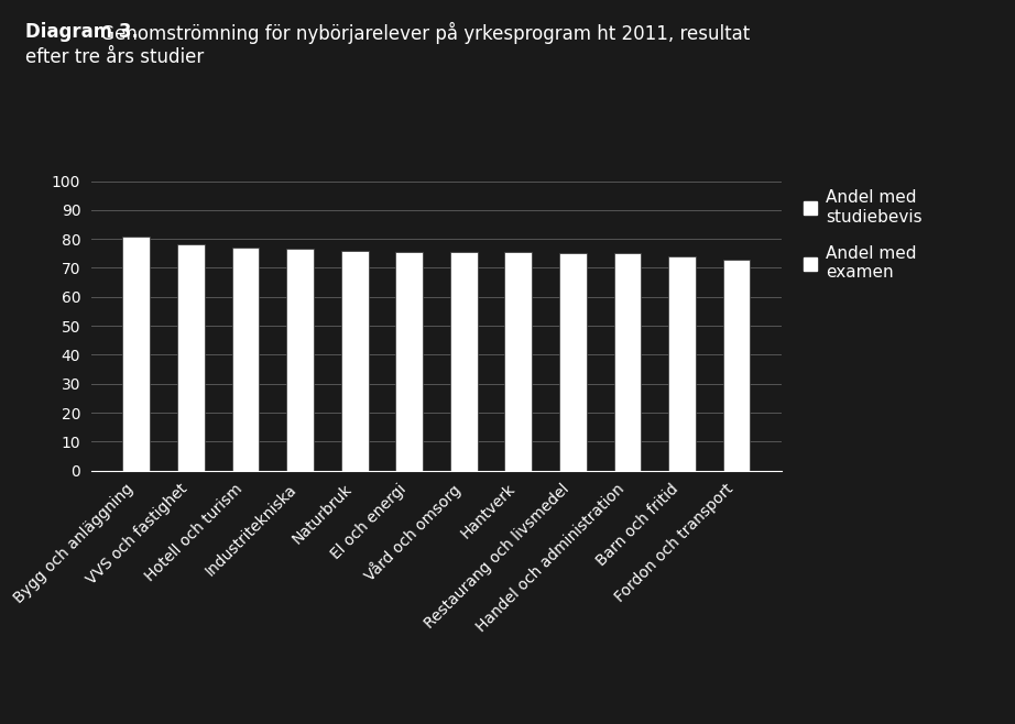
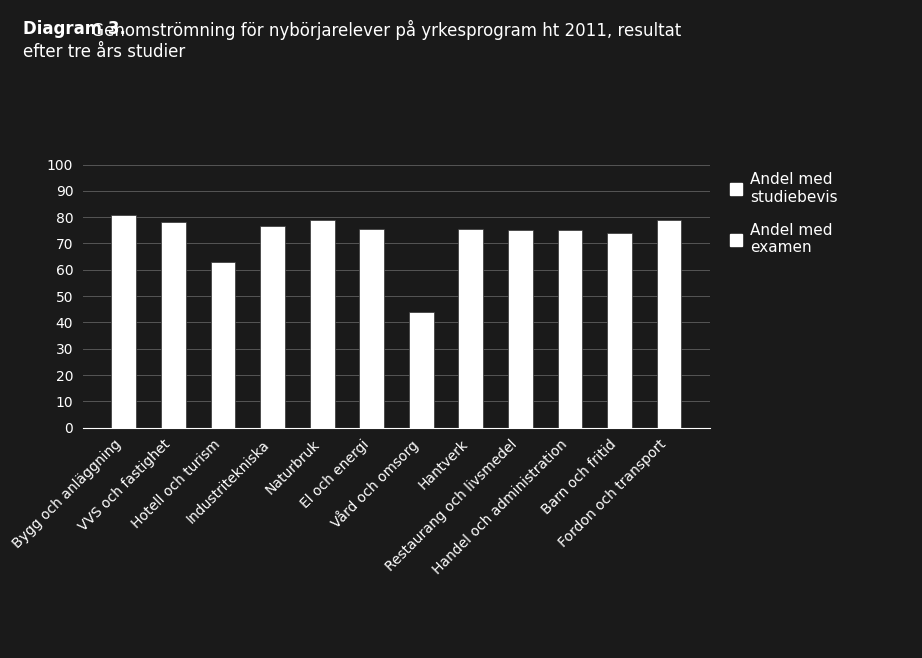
Hotell och turism: 77.0 -> 63.0
Naturbruk: 76.0 -> 79.0
Vård och omsorg: 75.5 -> 44.0
Fordon och transport: 73.0 -> 79.0
